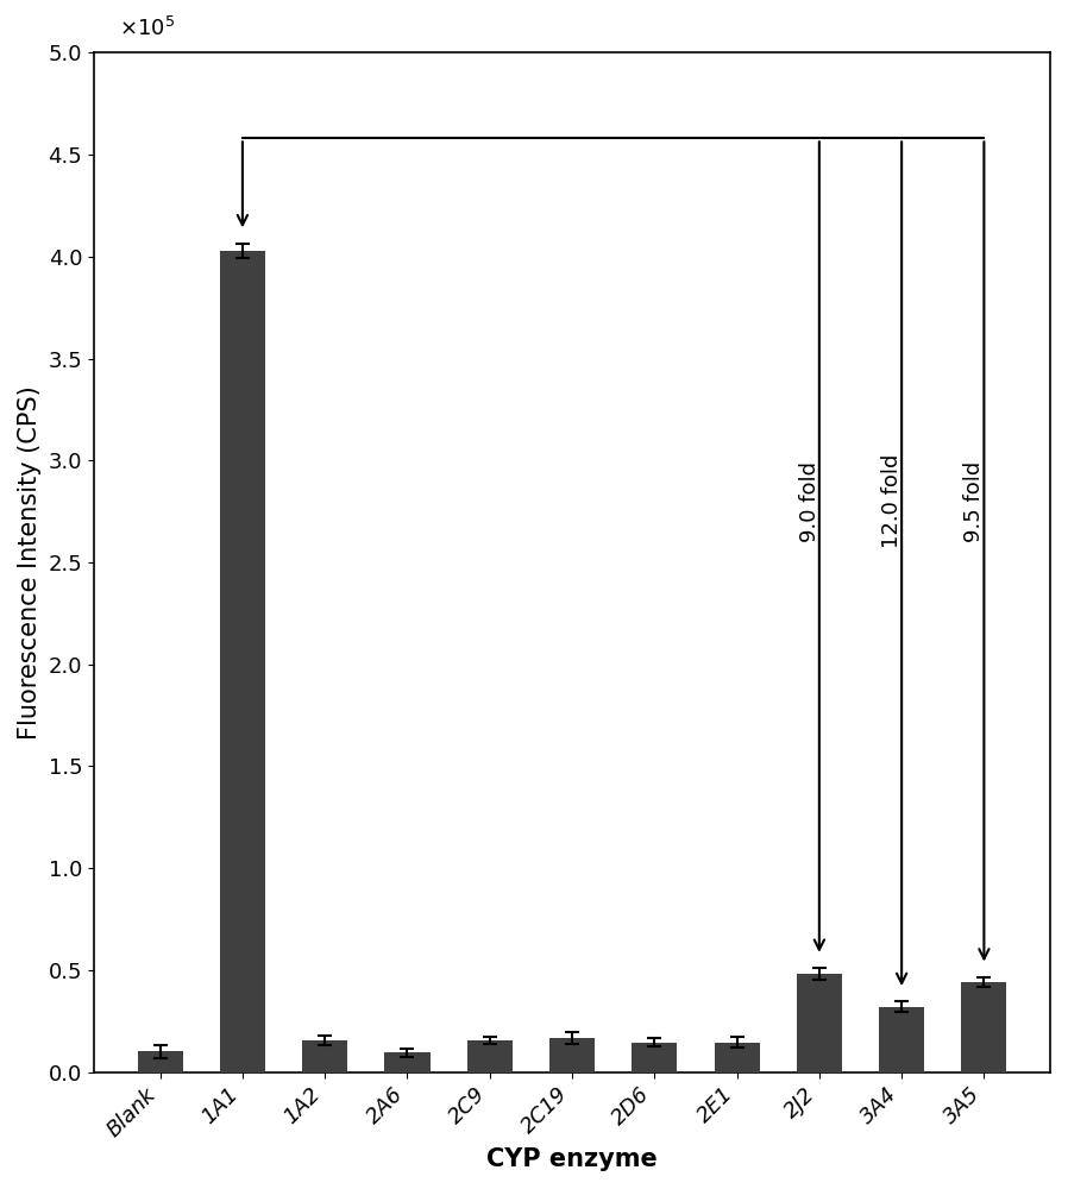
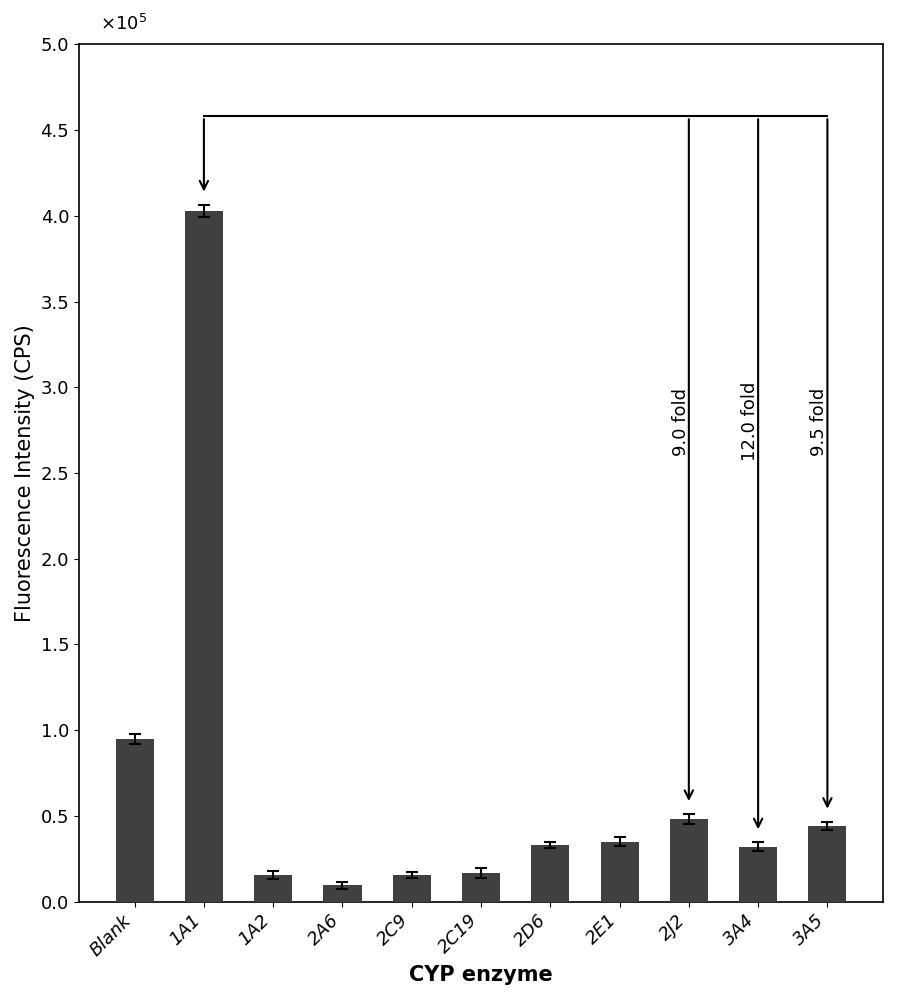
Blank: 0.10 -> 0.95
2D6: 0.14 -> 0.33
2E1: 0.14 -> 0.35
